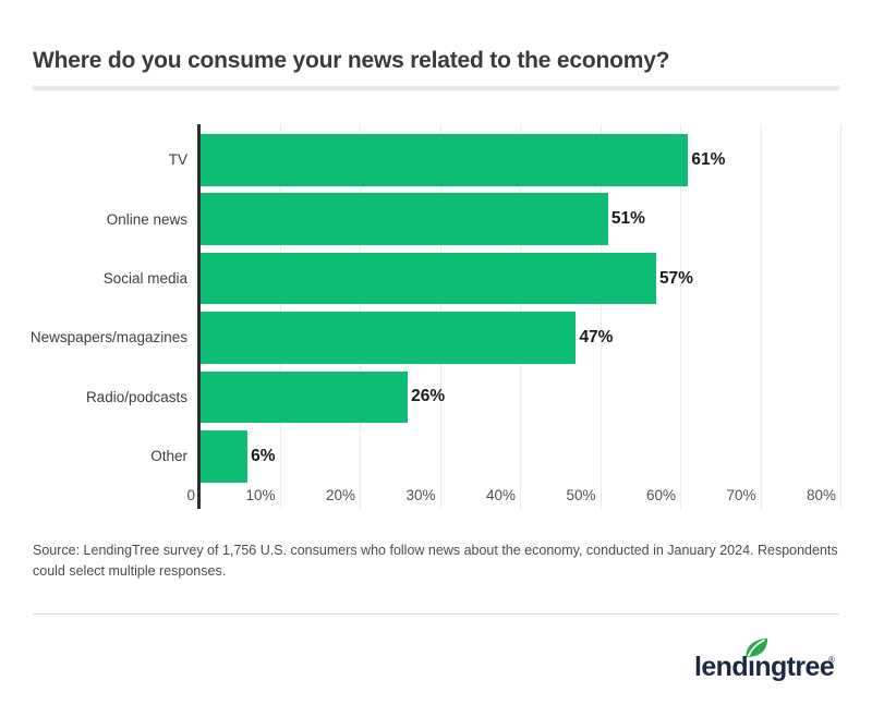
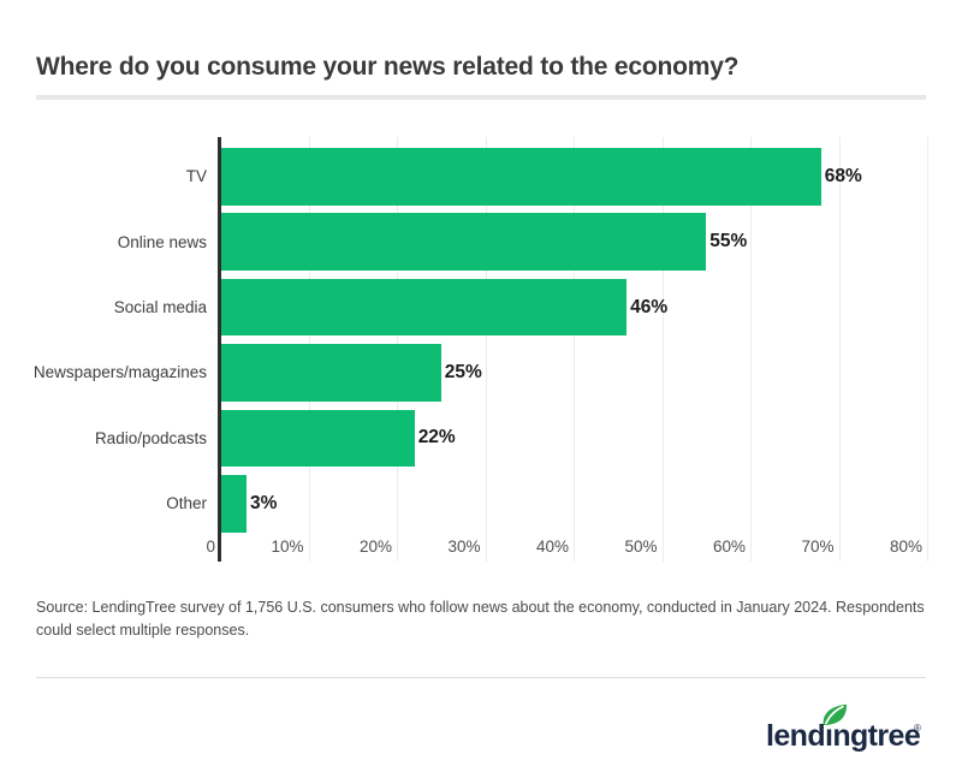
TV: 61% -> 68%
Online news: 51% -> 55%
Social media: 57% -> 46%
Newspapers/magazines: 47% -> 25%
Radio/podcasts: 26% -> 22%
Other: 6% -> 3%
